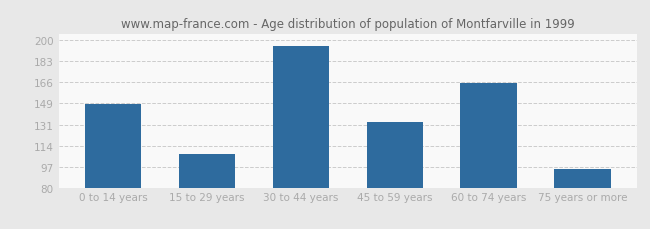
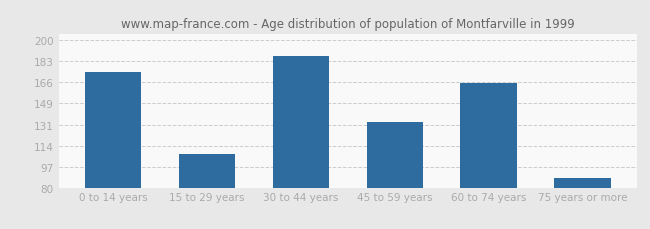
0 to 14 years: 148 -> 174
30 to 44 years: 195 -> 187
75 years or more: 95 -> 88
